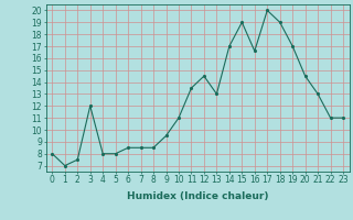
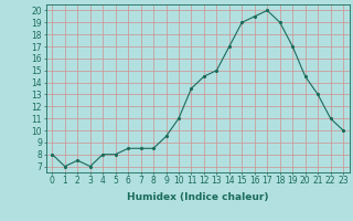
3: 12.0 -> 7.0
13: 13.0 -> 15.0
16: 16.6 -> 19.5
23: 11.0 -> 10.0
